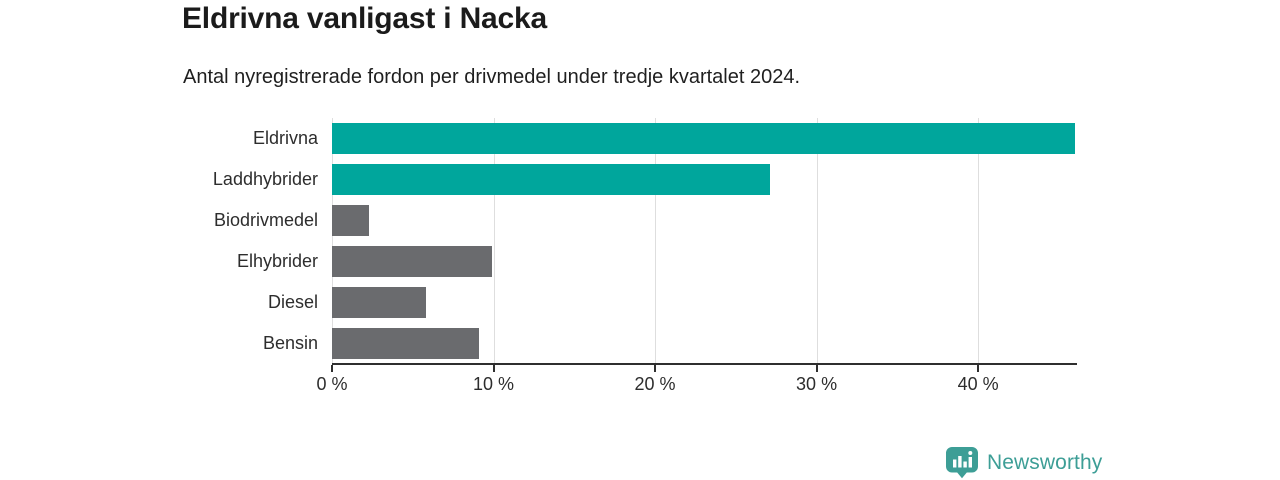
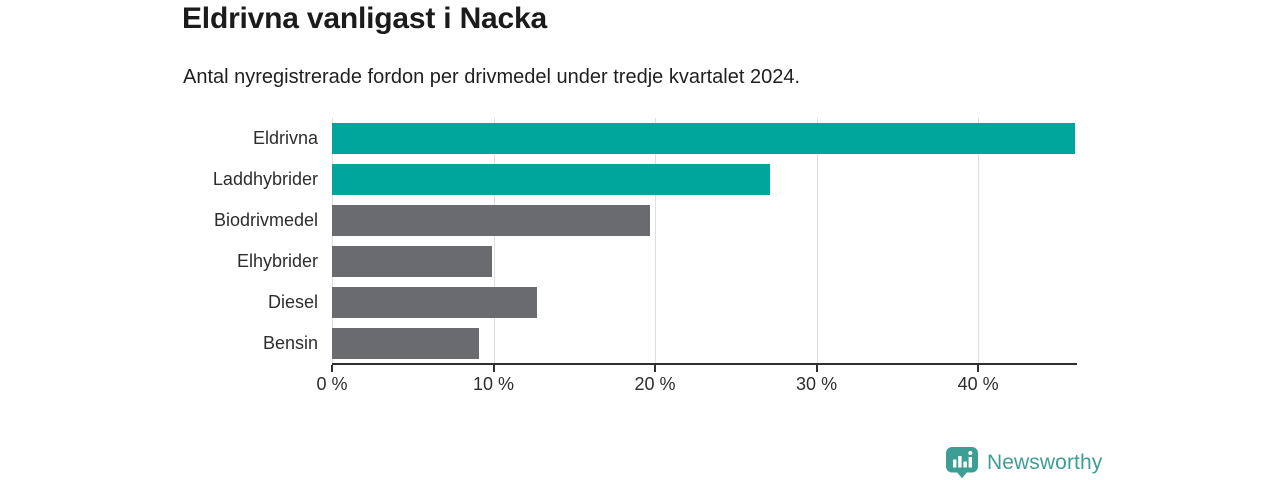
Biodrivmedel: 2.3% -> 19.7%
Diesel: 5.8% -> 12.7%
